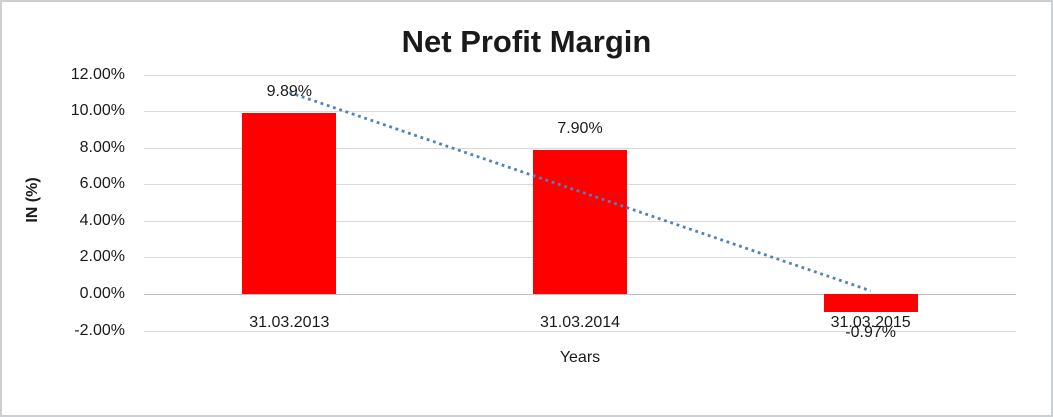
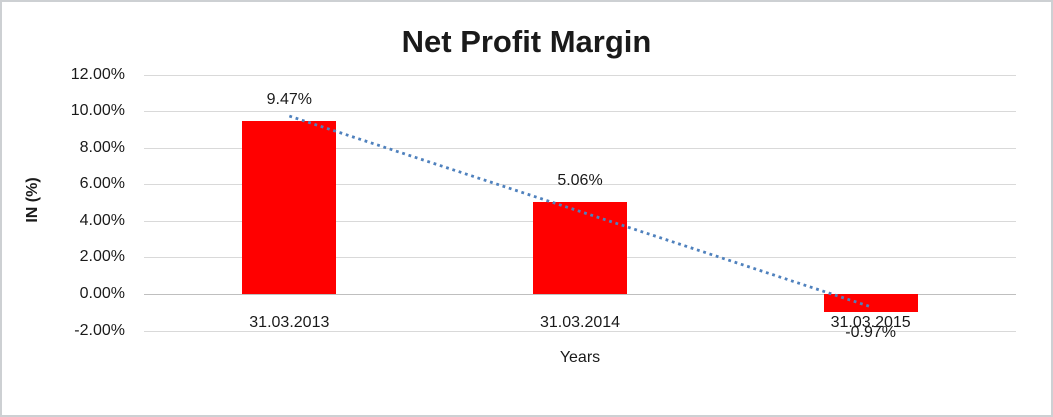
31.03.2013: 9.89% -> 9.47%
31.03.2014: 7.90% -> 5.06%
